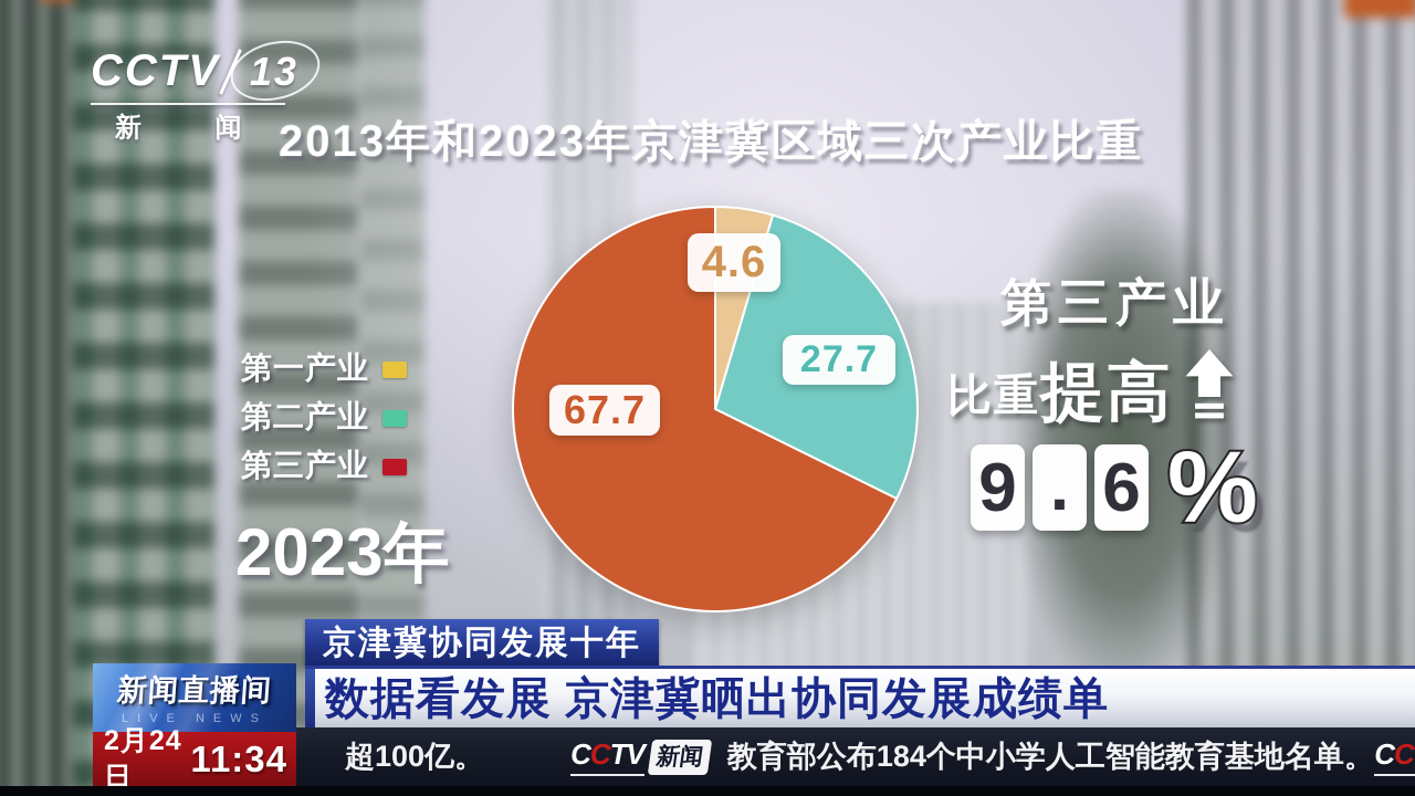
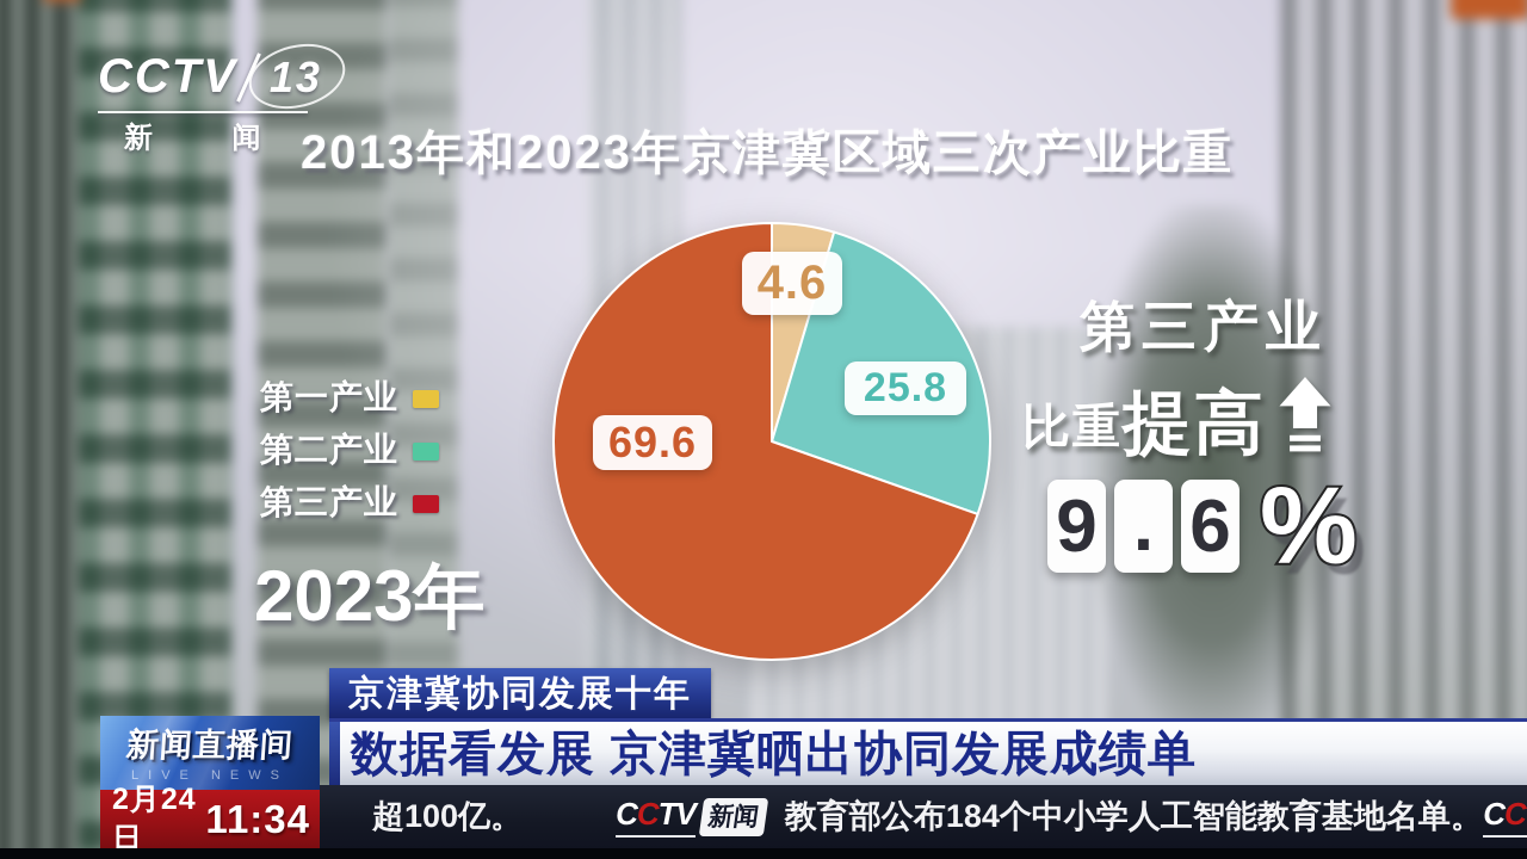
第二产业: 27.7 -> 25.8
第三产业: 67.7 -> 69.6
